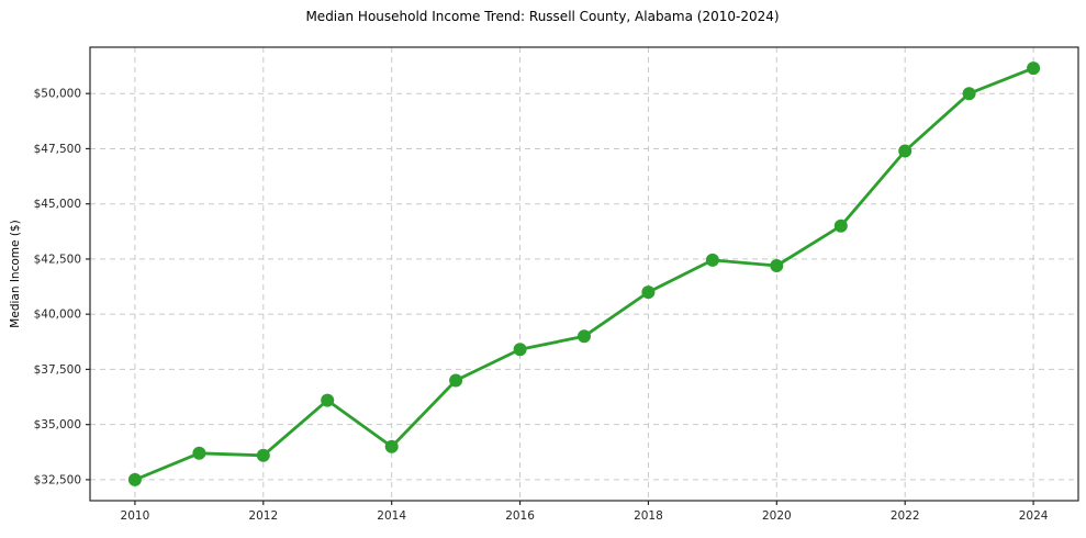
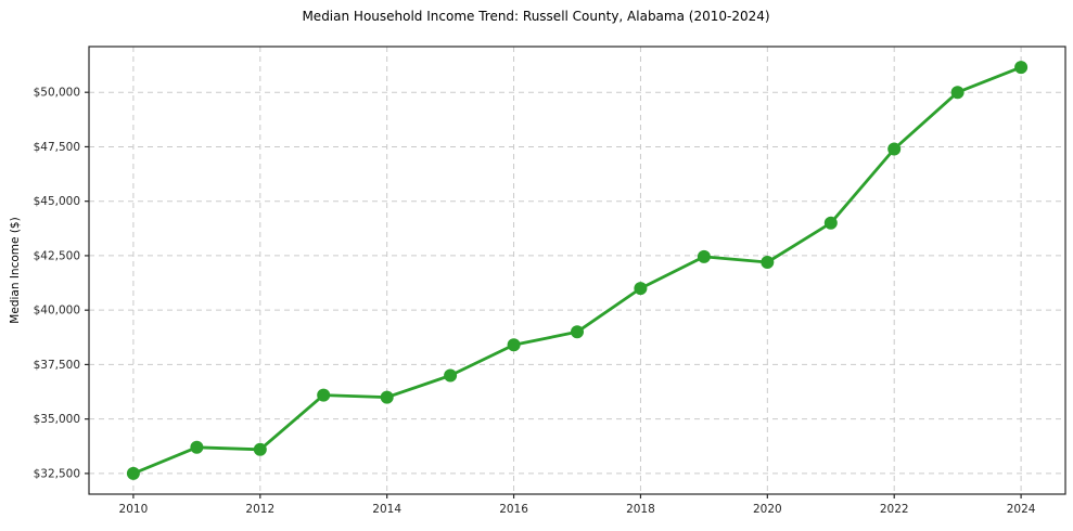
2014: $34000 -> $36000
